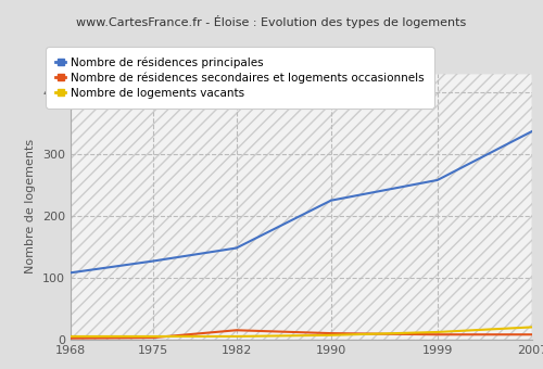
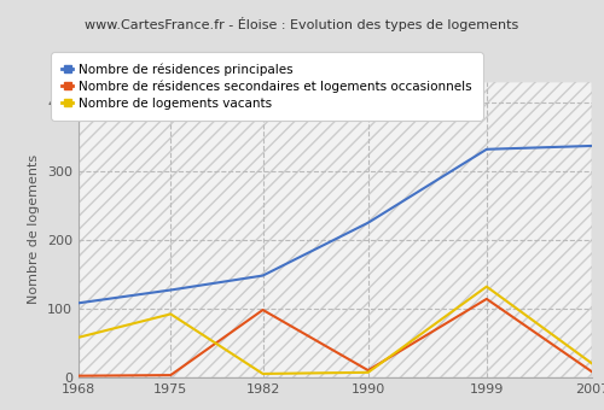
Nombre de logements vacants/1968: 5 -> 58
Nombre de logements vacants/1975: 5 -> 92
Nombre de résidences secondaires et logements occasionnels/1982: 15 -> 98
Nombre de résidences principales/1999: 258 -> 332
Nombre de résidences secondaires et logements occasionnels/1999: 8 -> 114
Nombre de logements vacants/1999: 12 -> 132
